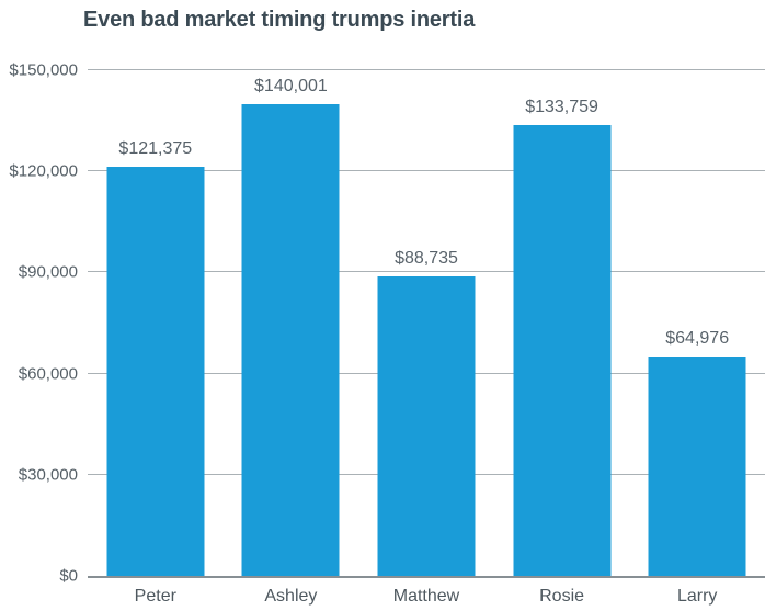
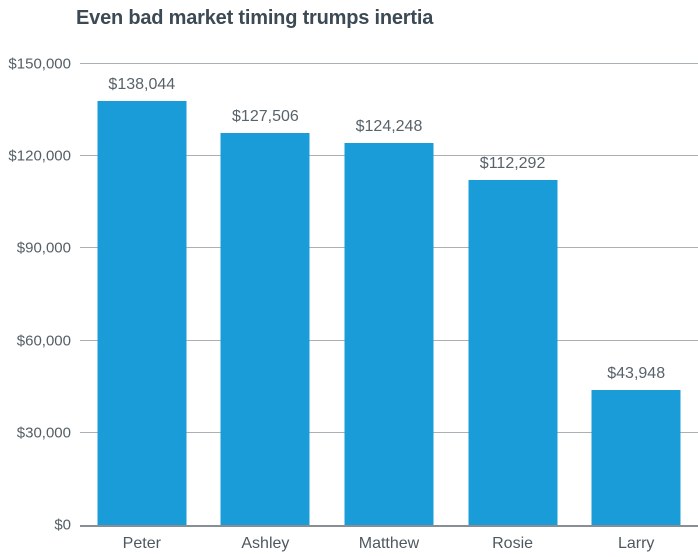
Peter: $121,375 -> $138,044
Ashley: $140,001 -> $127,506
Matthew: $88,735 -> $124,248
Rosie: $133,759 -> $112,292
Larry: $64,976 -> $43,948
